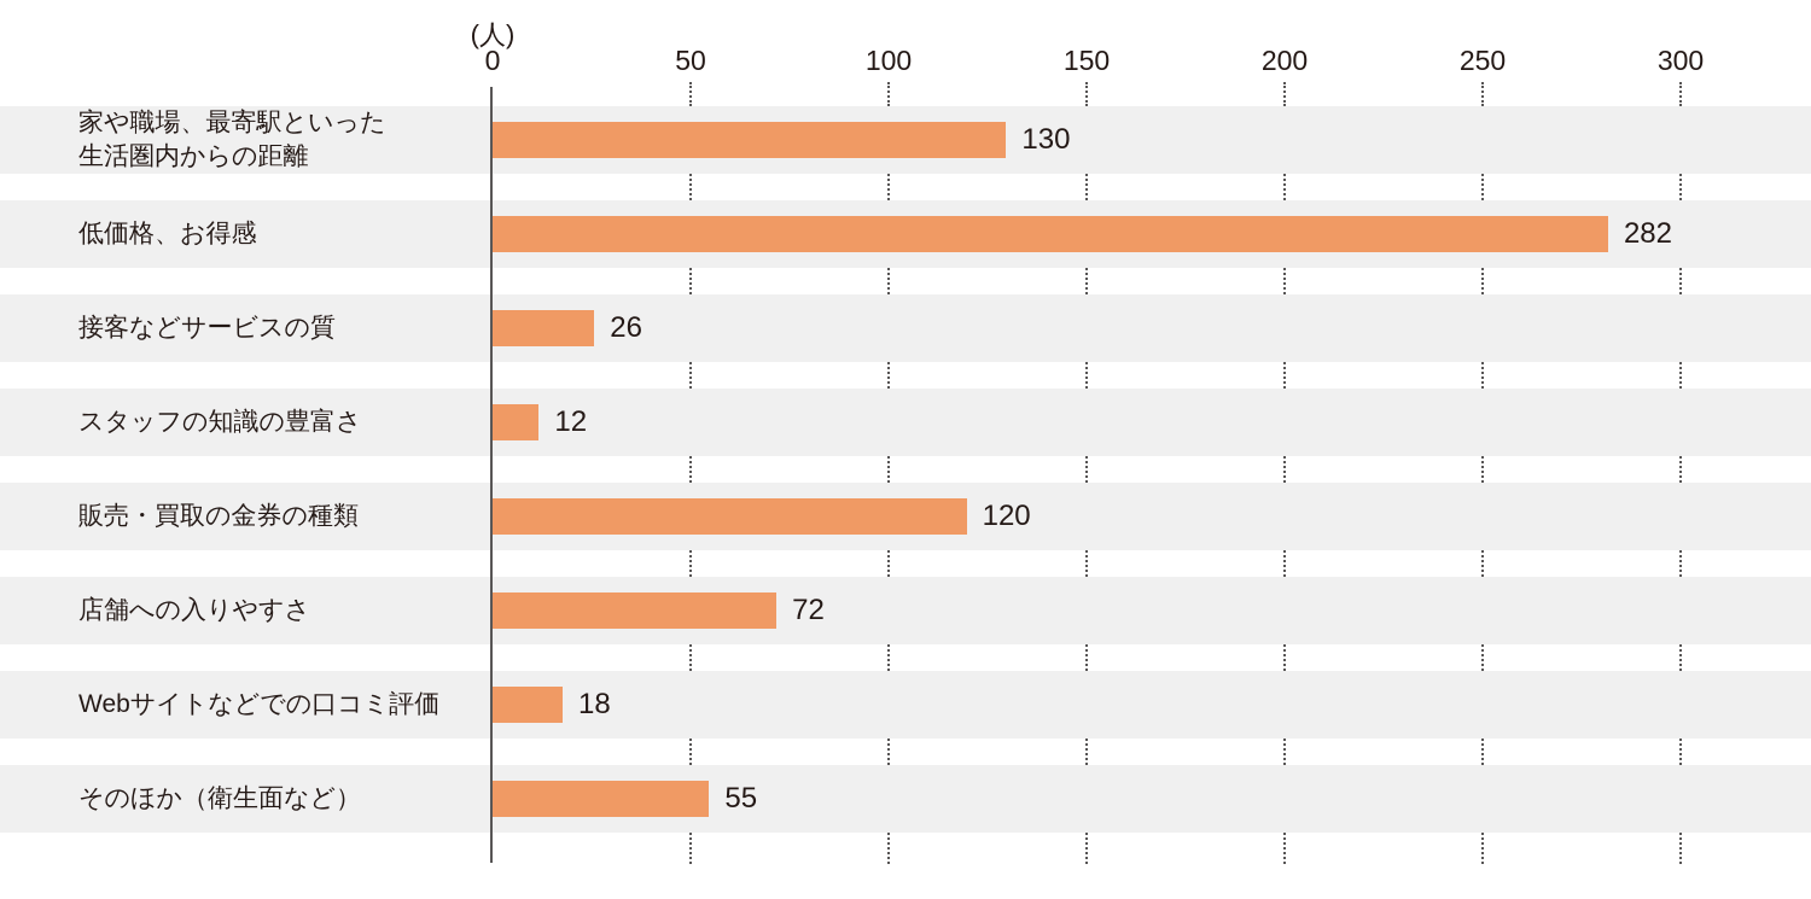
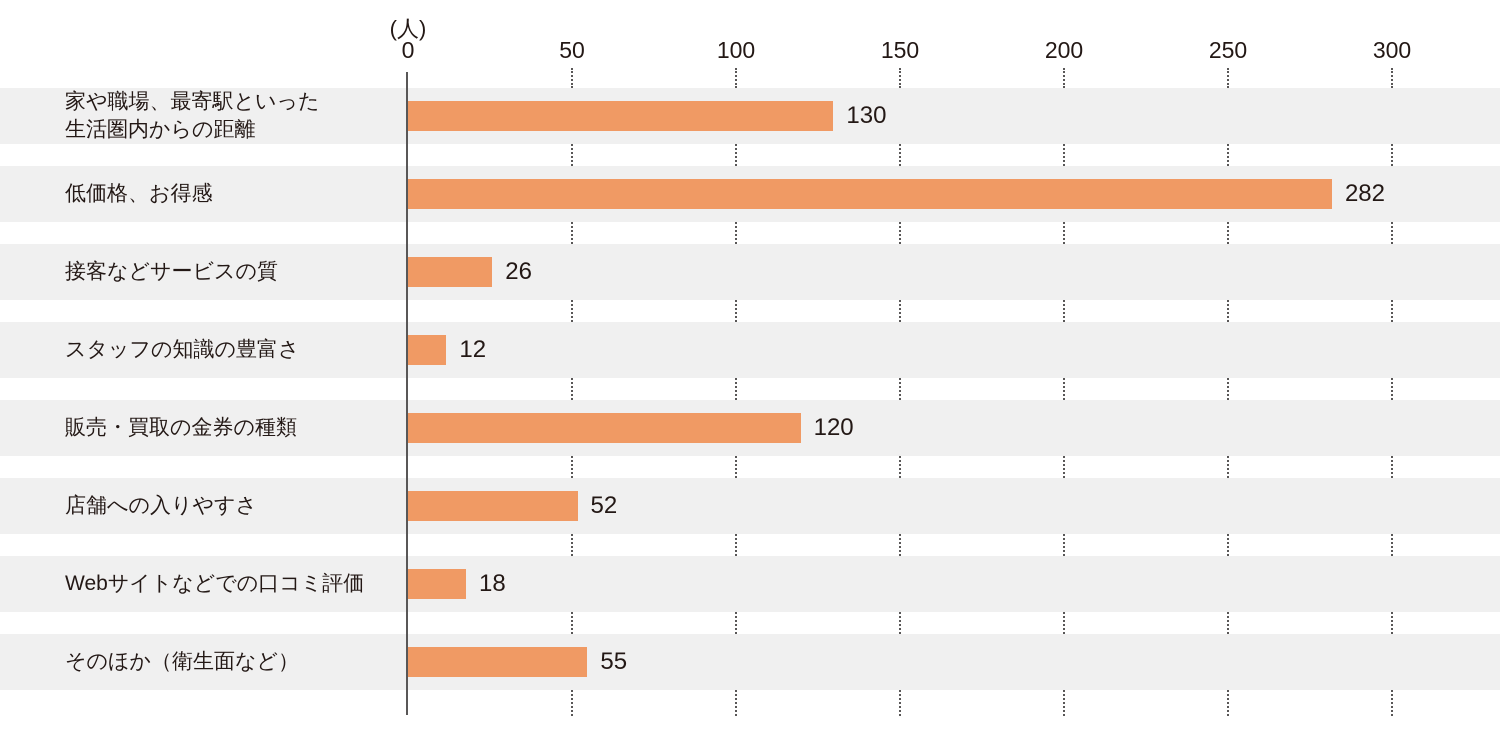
店舗への入りやすさ: 72 -> 52
